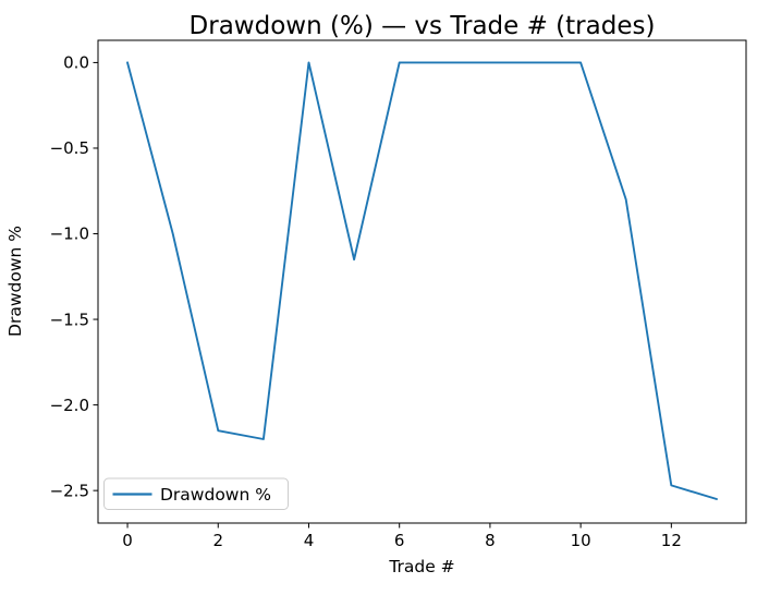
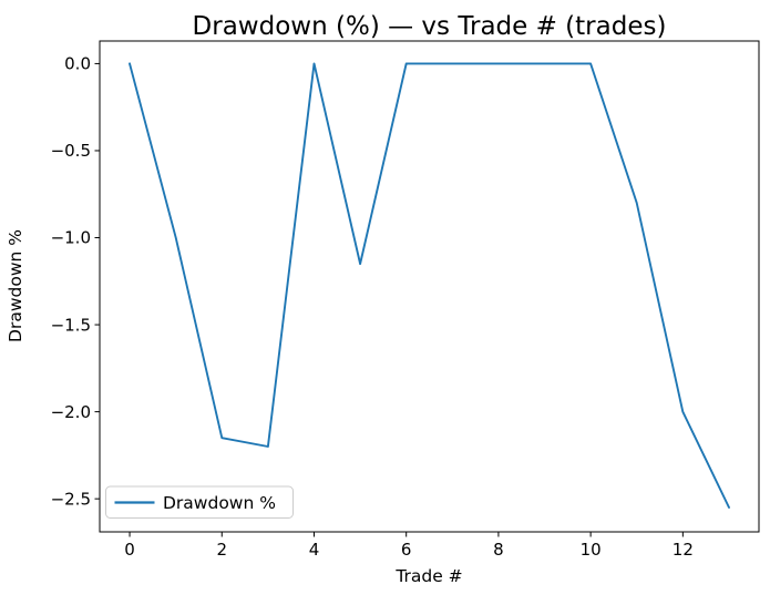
12: -2.47 -> -2.00
